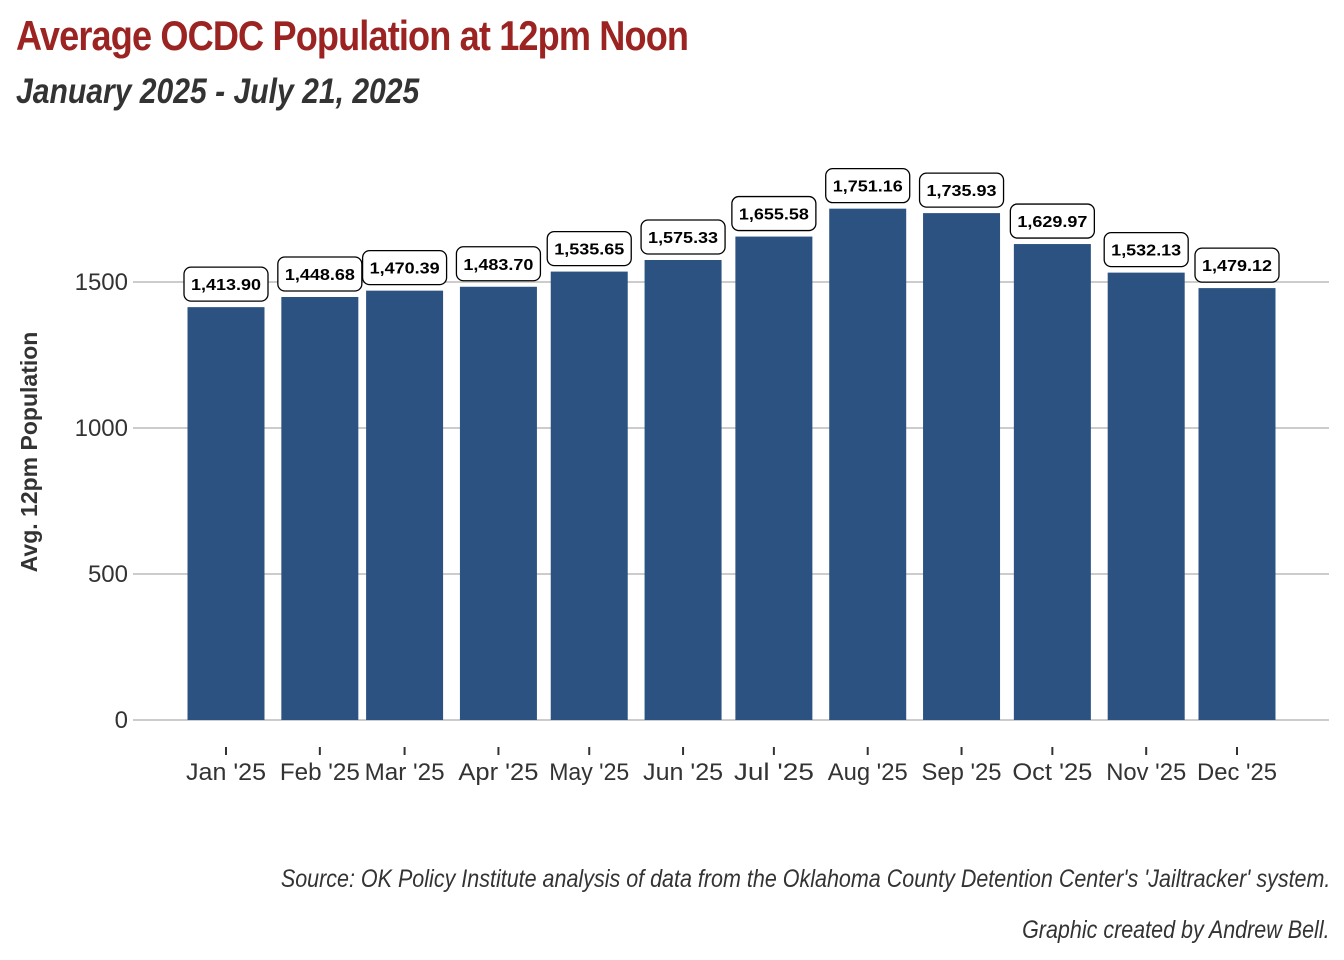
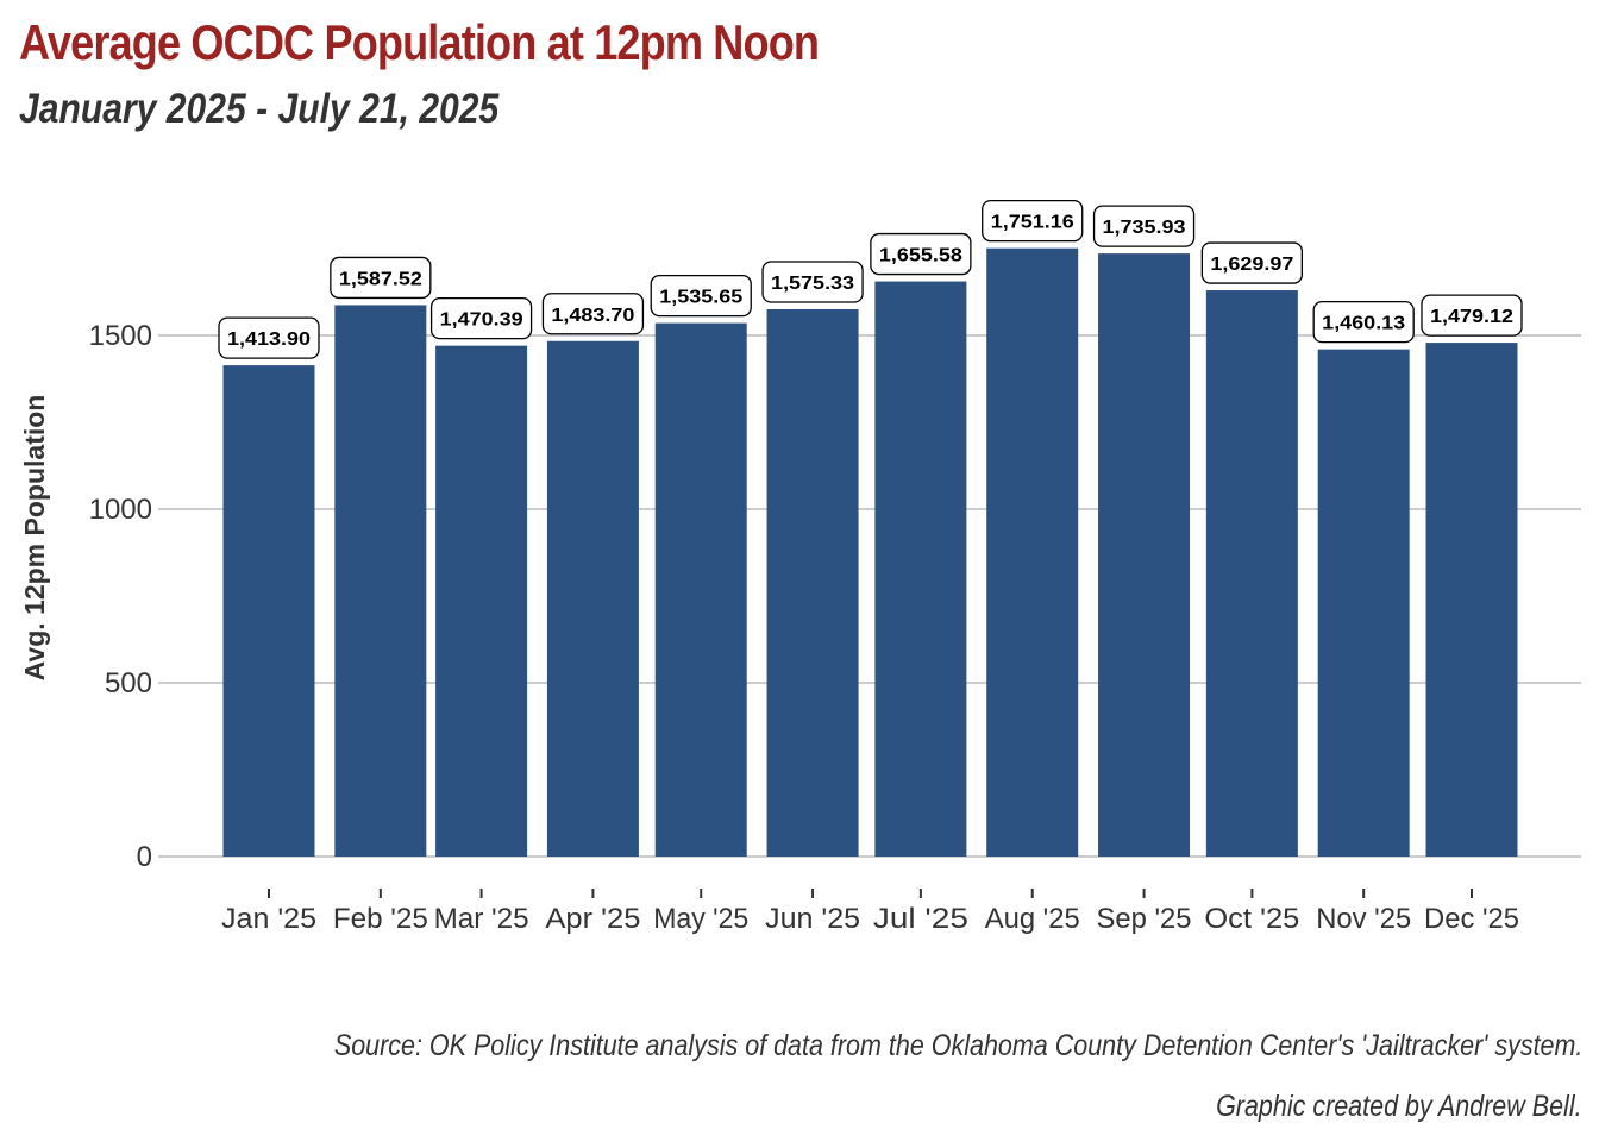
Feb '25: 1,448.68 -> 1,587.52
Nov '25: 1,532.13 -> 1,460.13
